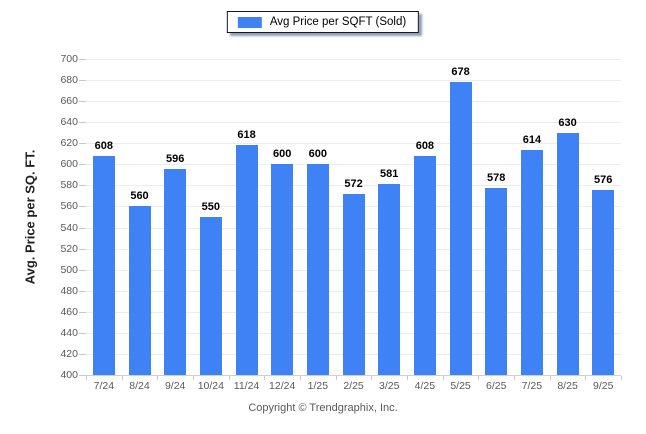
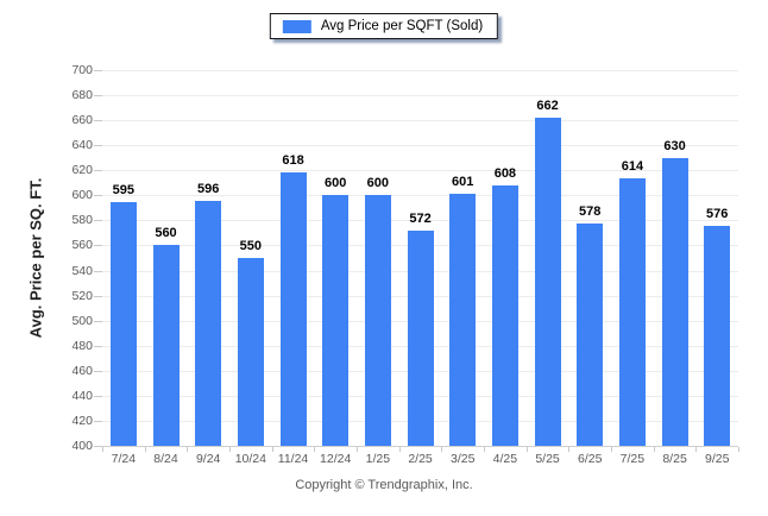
7/24: 608 -> 595
3/25: 581 -> 601
5/25: 678 -> 662
